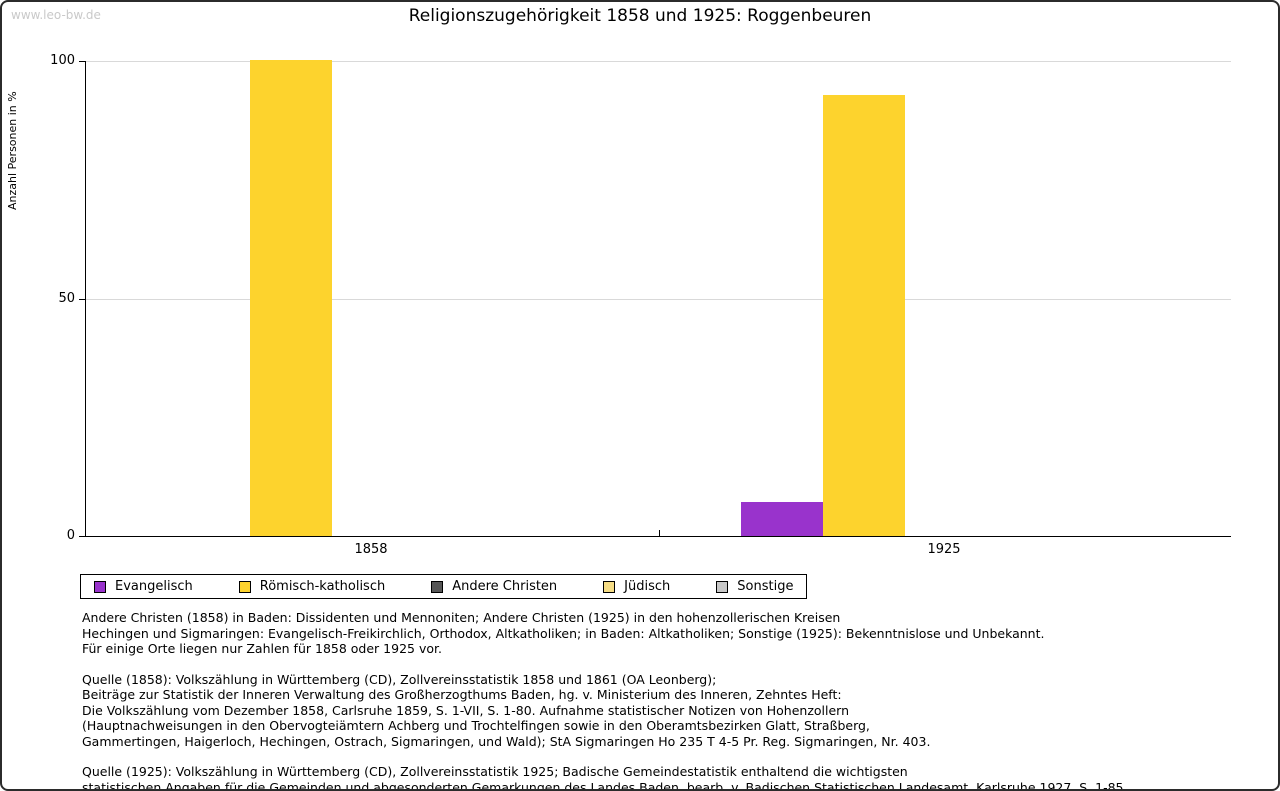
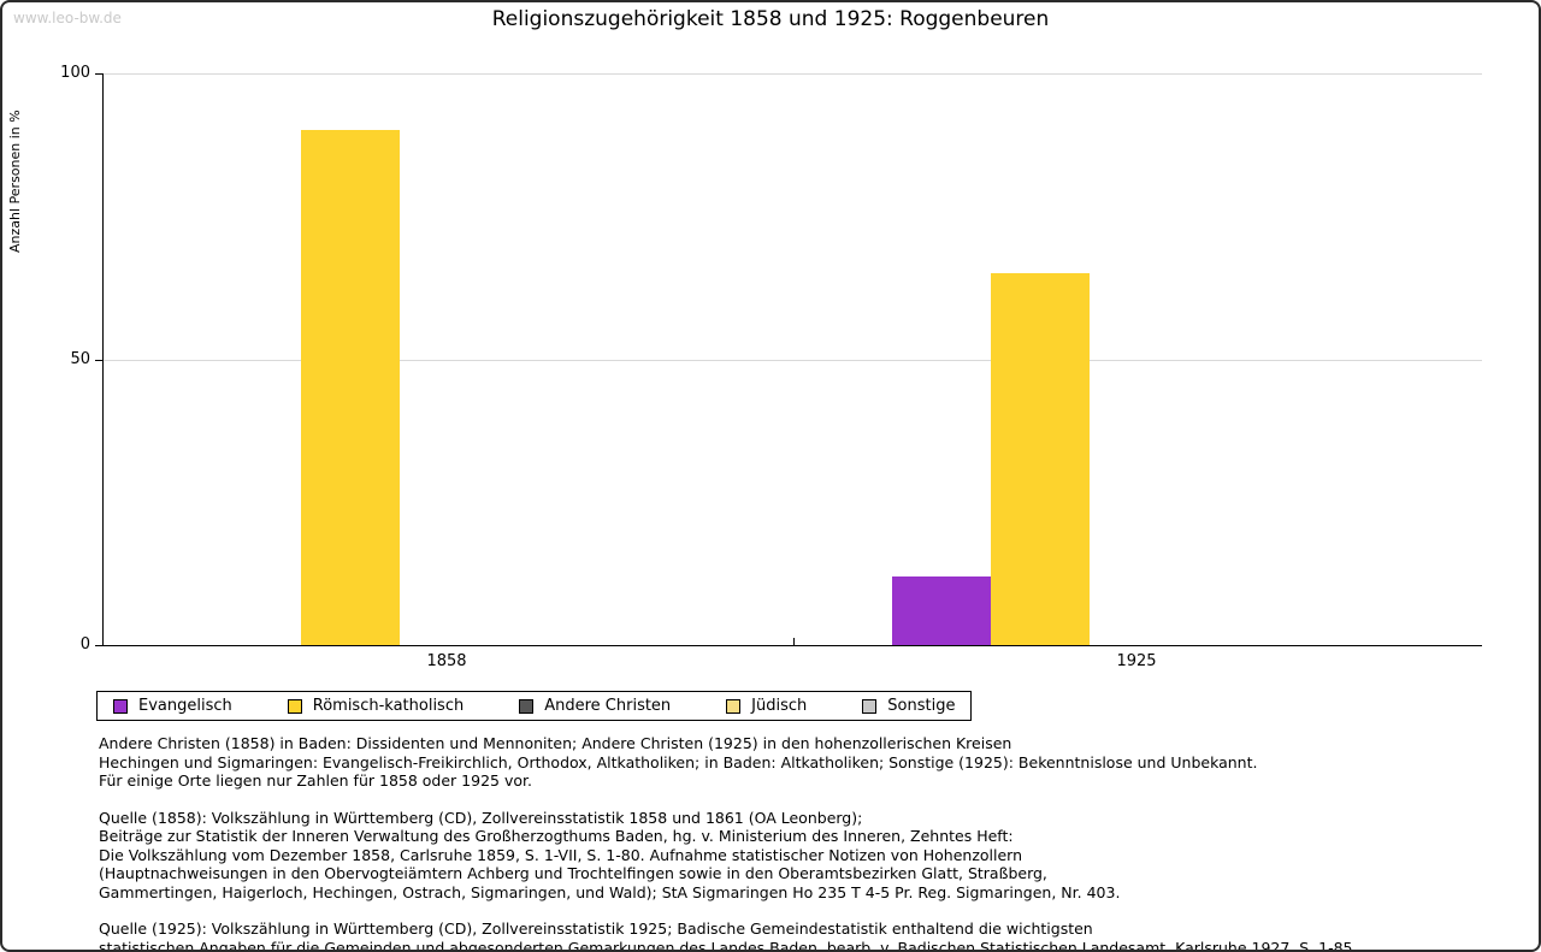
Römisch-katholisch/1858: 100 -> 90
Evangelisch/1925: 7 -> 12
Römisch-katholisch/1925: 93 -> 65
